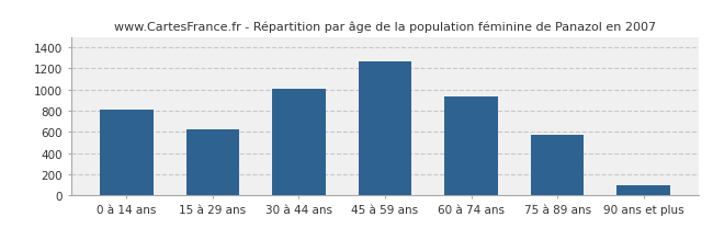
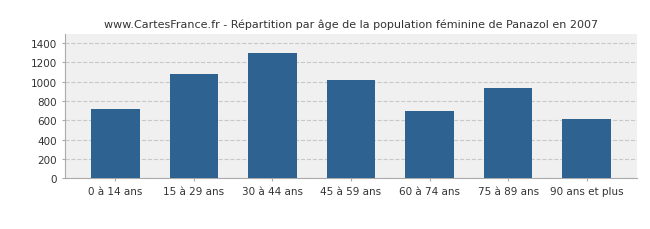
0 à 14 ans: 820 -> 720
15 à 29 ans: 620 -> 1080
30 à 44 ans: 1010 -> 1300
45 à 59 ans: 1260 -> 1020
60 à 74 ans: 940 -> 700
75 à 89 ans: 570 -> 940
90 ans et plus: 100 -> 620
